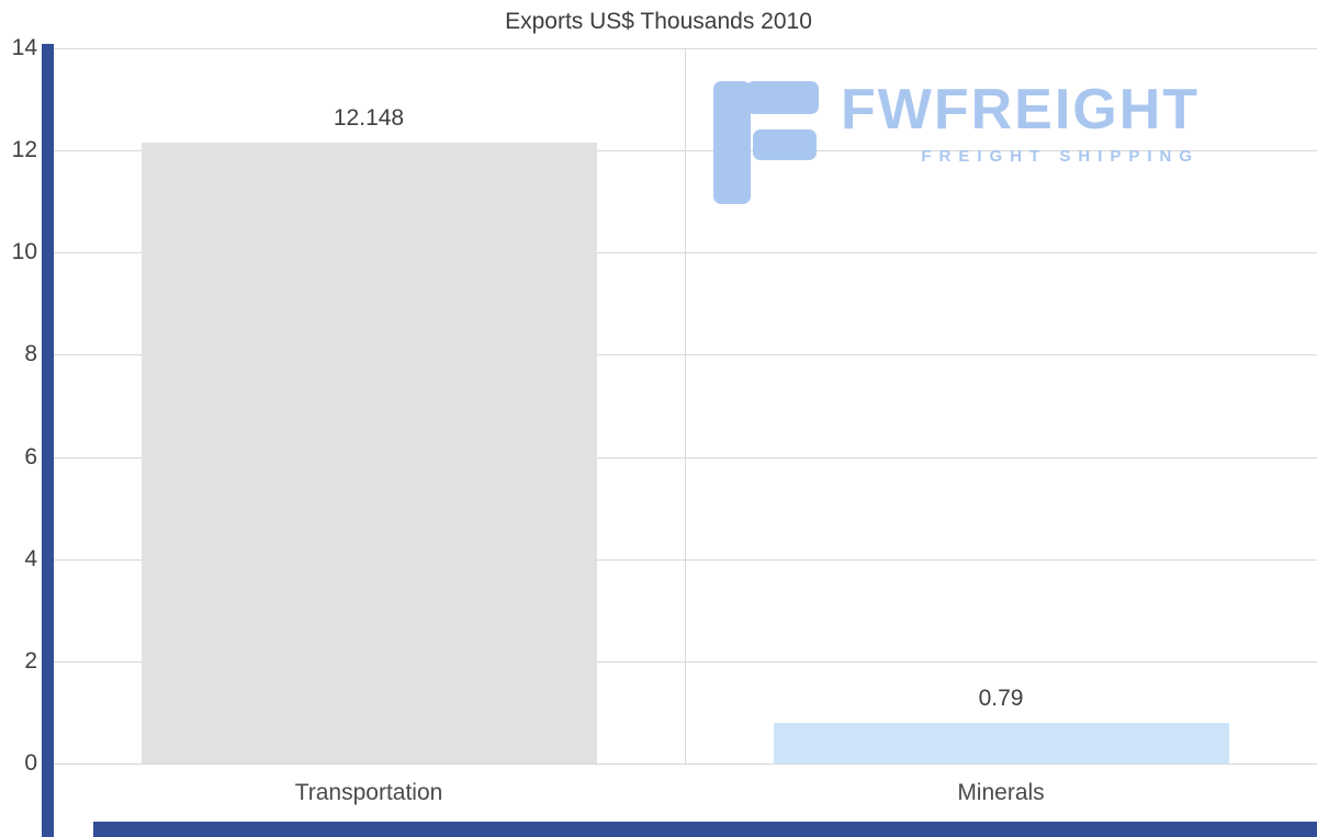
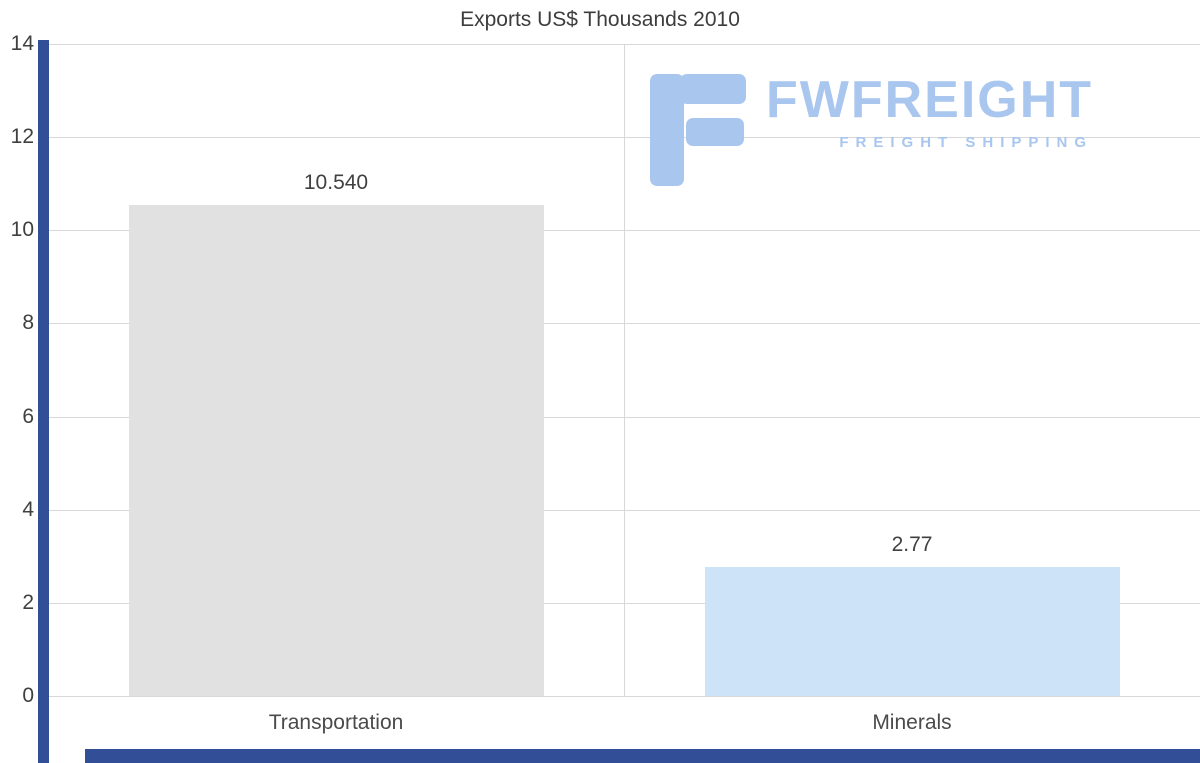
Transportation: 12.148 -> 10.540
Minerals: 0.79 -> 2.77
